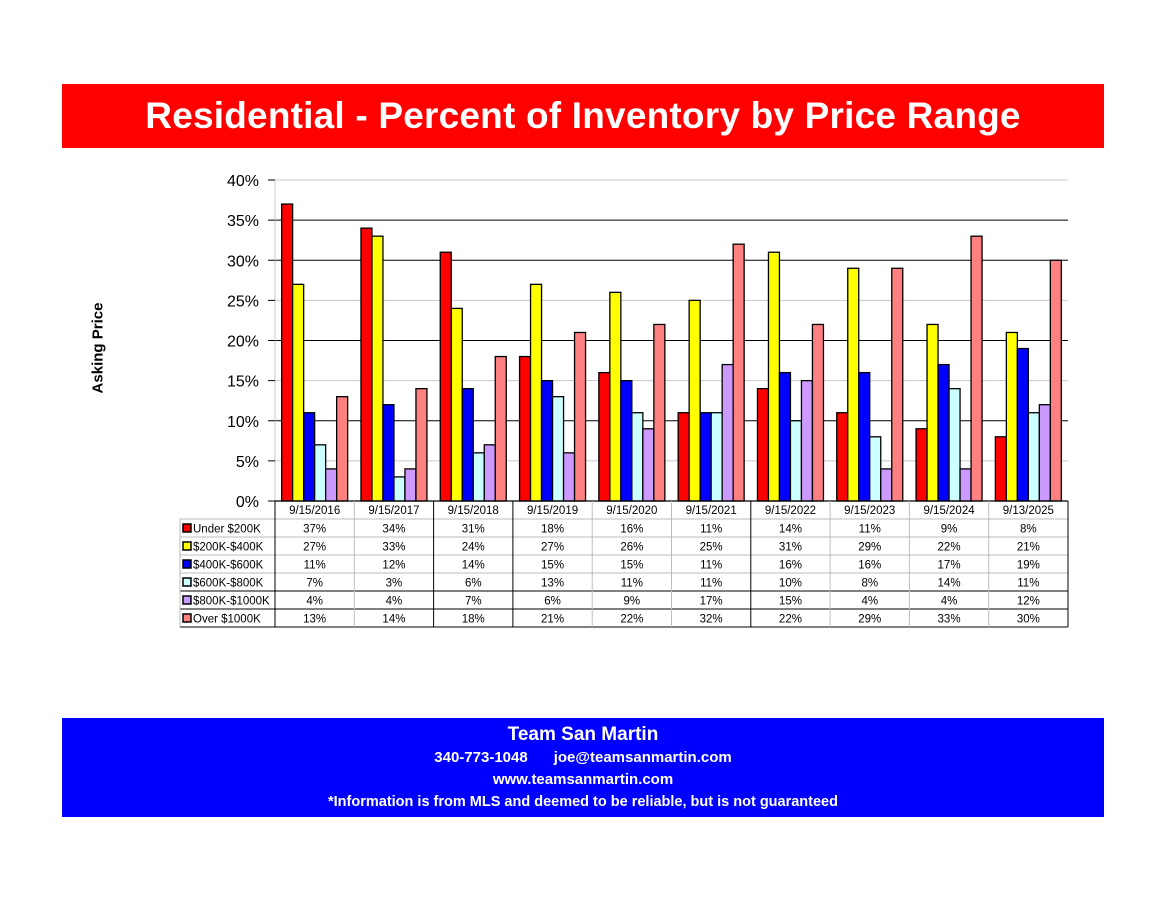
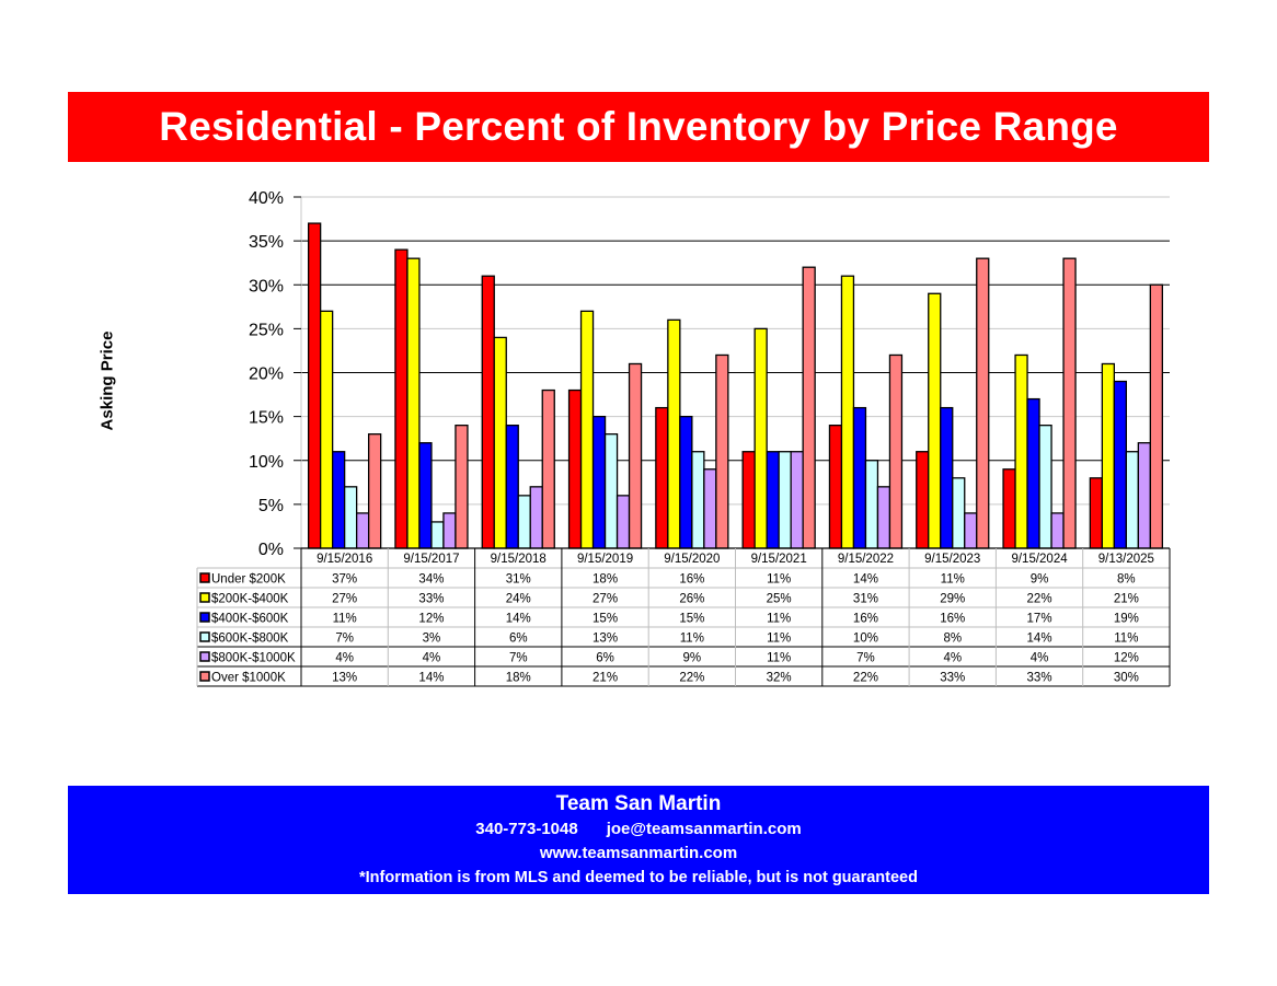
$800K-$1000K/9/15/2021: 17% -> 11%
$800K-$1000K/9/15/2022: 15% -> 7%
Over $1000K/9/15/2023: 29% -> 33%
